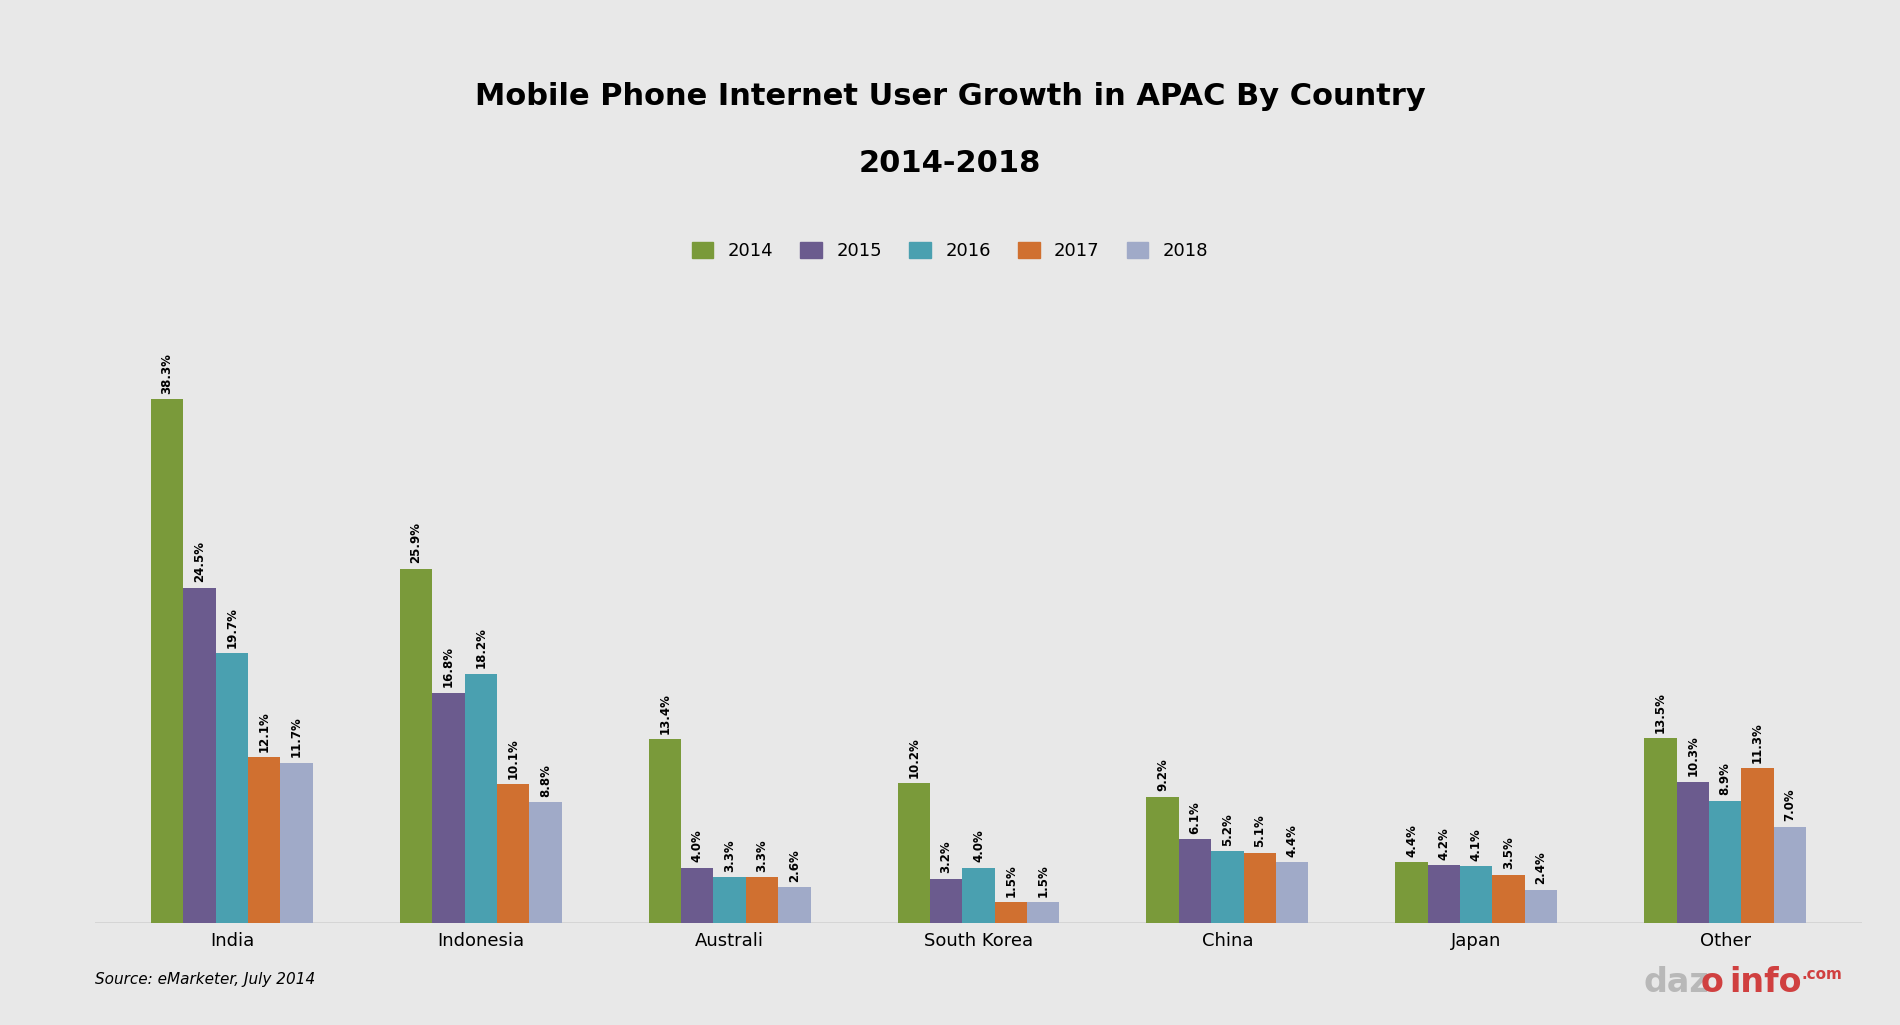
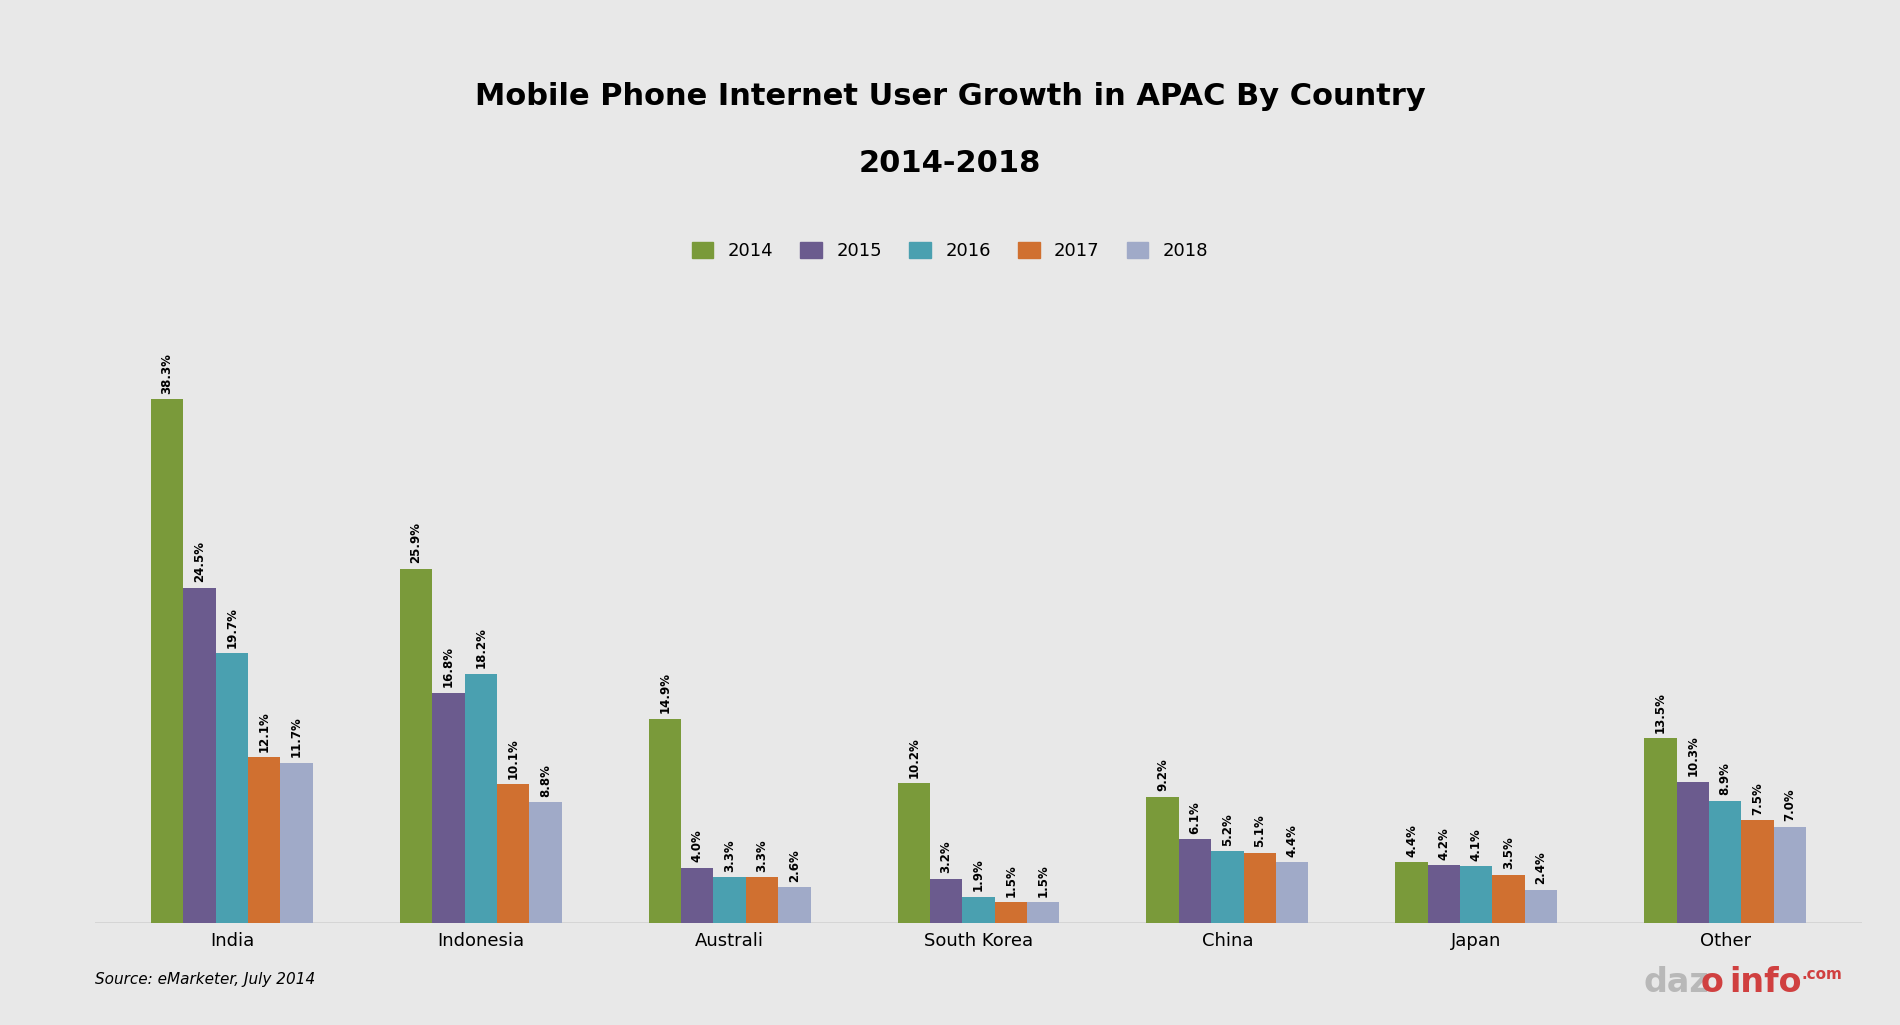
2014/Australi: 13.4% -> 14.9%
2016/South Korea: 4.0% -> 1.9%
2017/Other: 11.3% -> 7.5%
